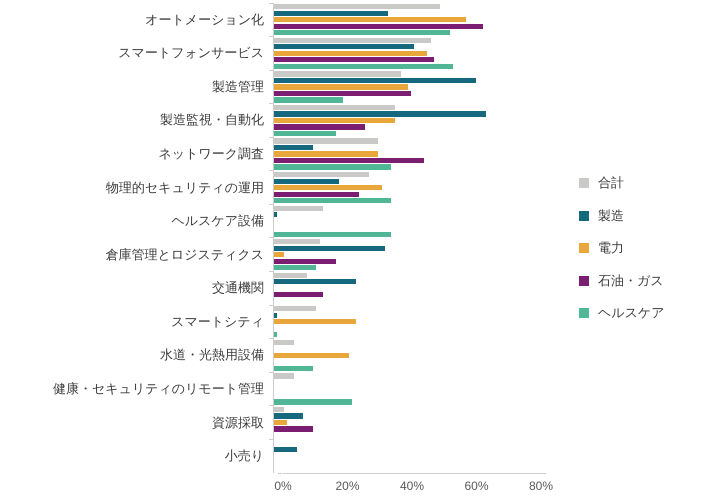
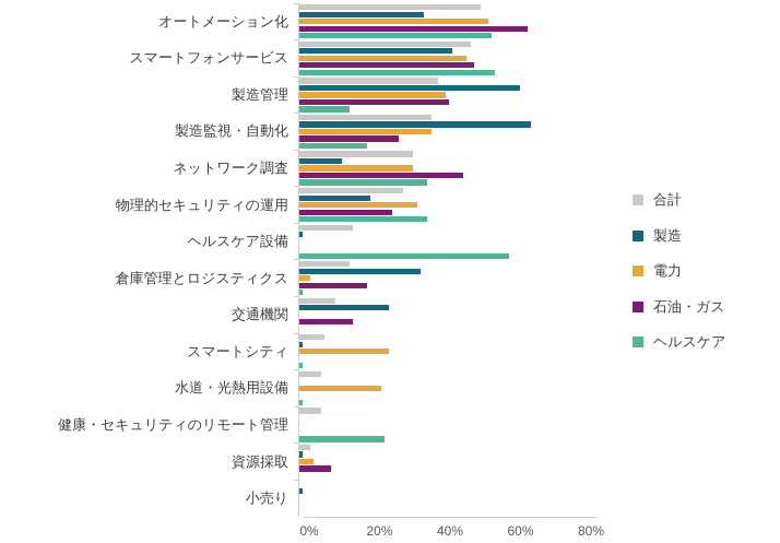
電力/オートメーション化: 59% -> 53%
ヘルスケア/製造管理: 21% -> 14%
ヘルスケア/ヘルスケア設備: 36% -> 59%
ヘルスケア/倉庫管理とロジスティクス: 13% -> 1%
合計/スマートシティ: 13% -> 7%
ヘルスケア/水道・光熱用設備: 12% -> 1%
製造/資源採取: 9% -> 1%
石油・ガス/資源採取: 12% -> 9%
製造/小売り: 7% -> 1%
